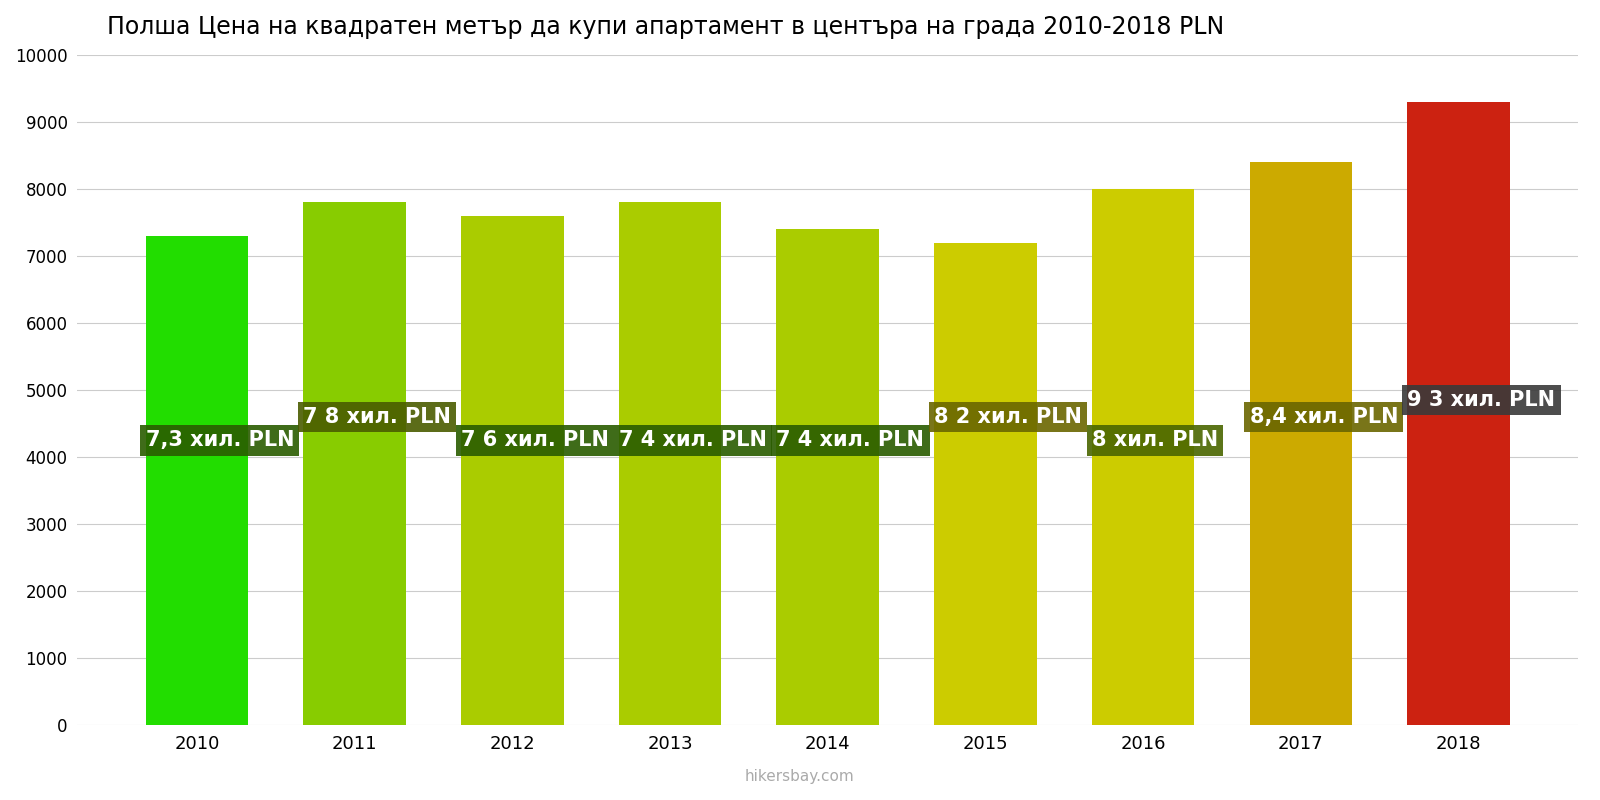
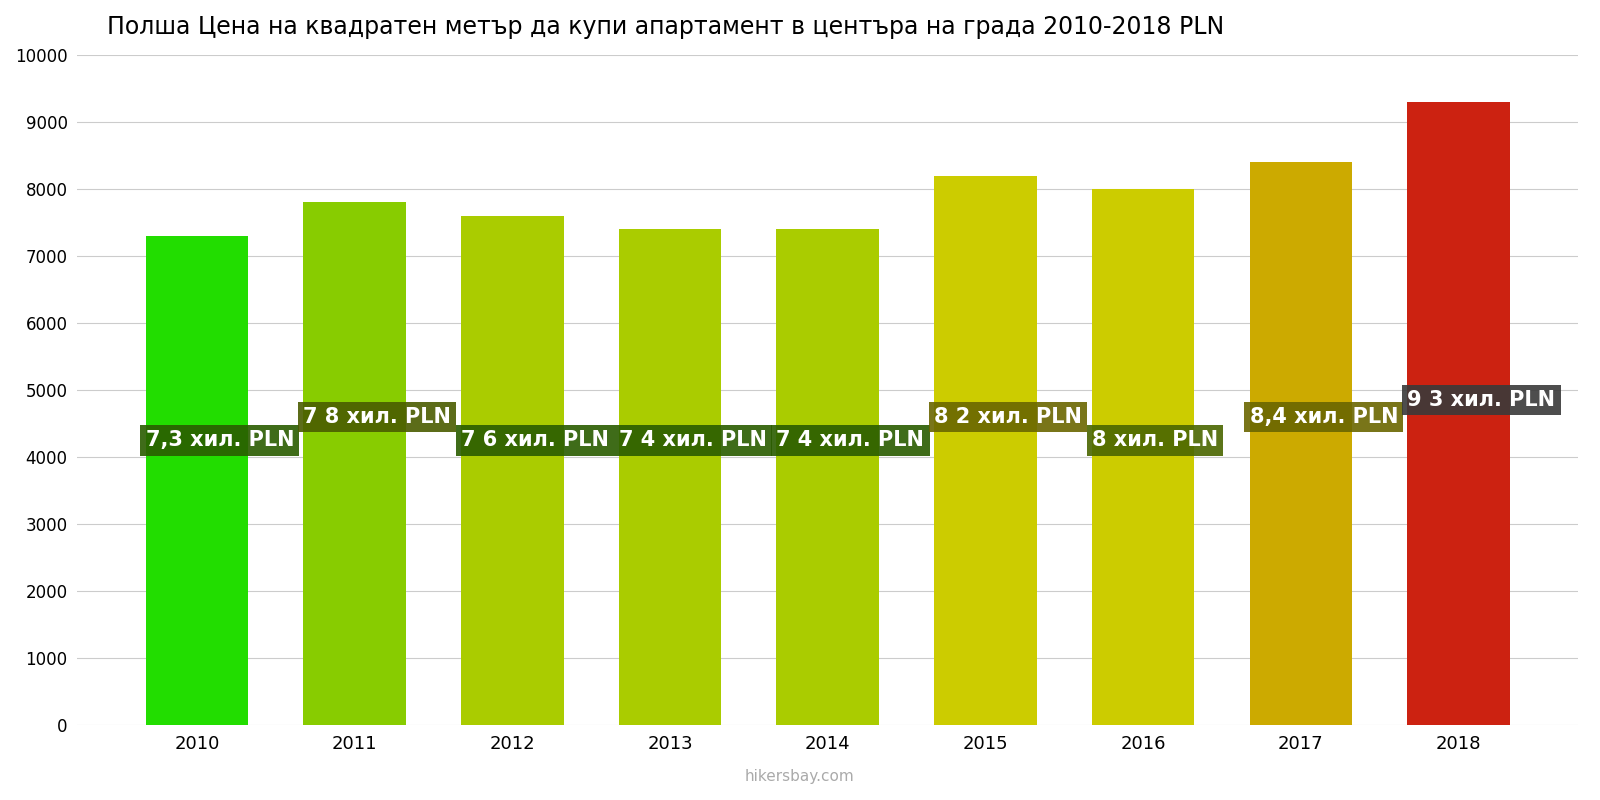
2013: 7800 -> 7400
2015: 7200 -> 8200
